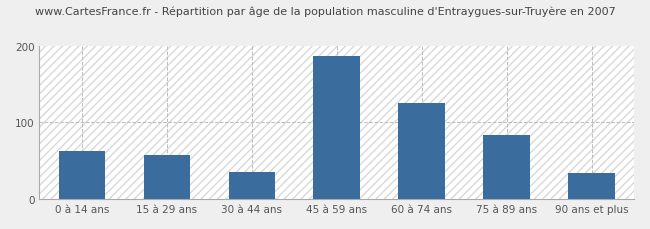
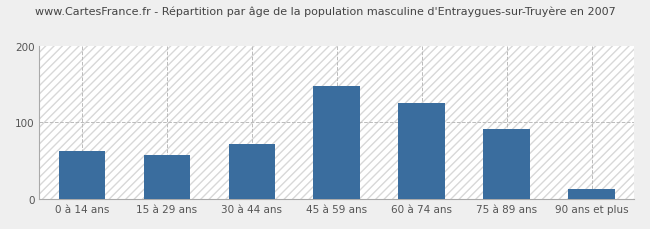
30 à 44 ans: 36 -> 72
45 à 59 ans: 186 -> 147
75 à 89 ans: 84 -> 91
90 ans et plus: 34 -> 13
